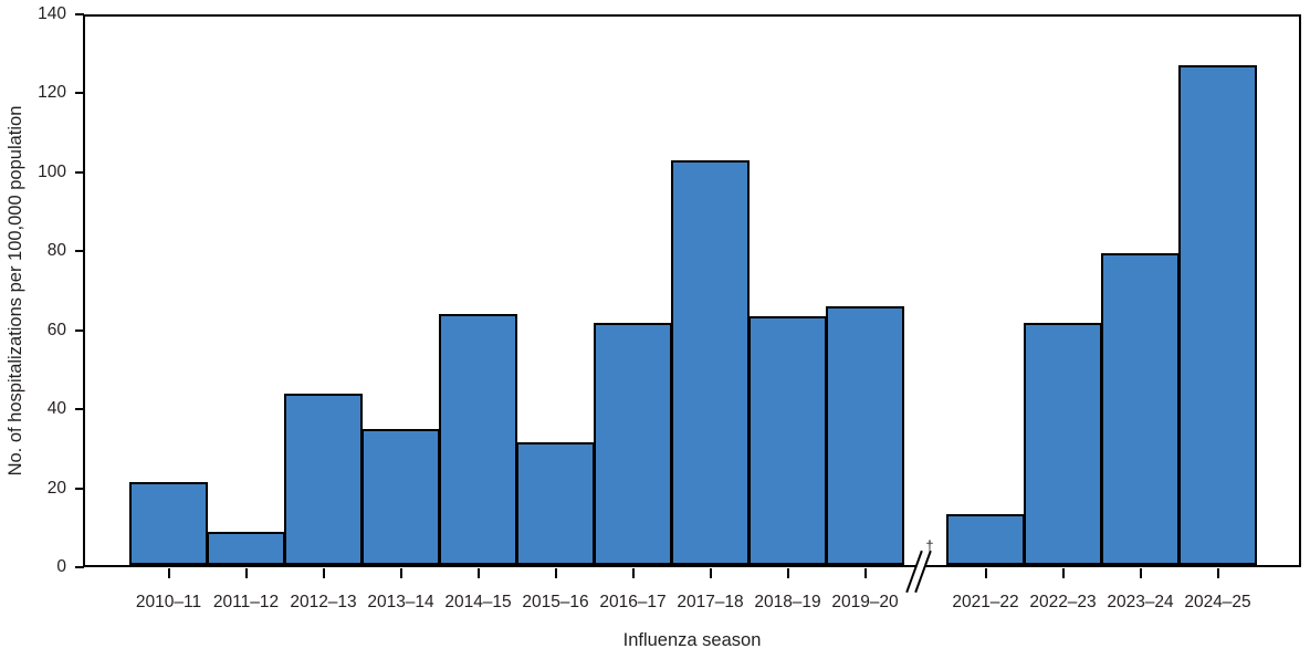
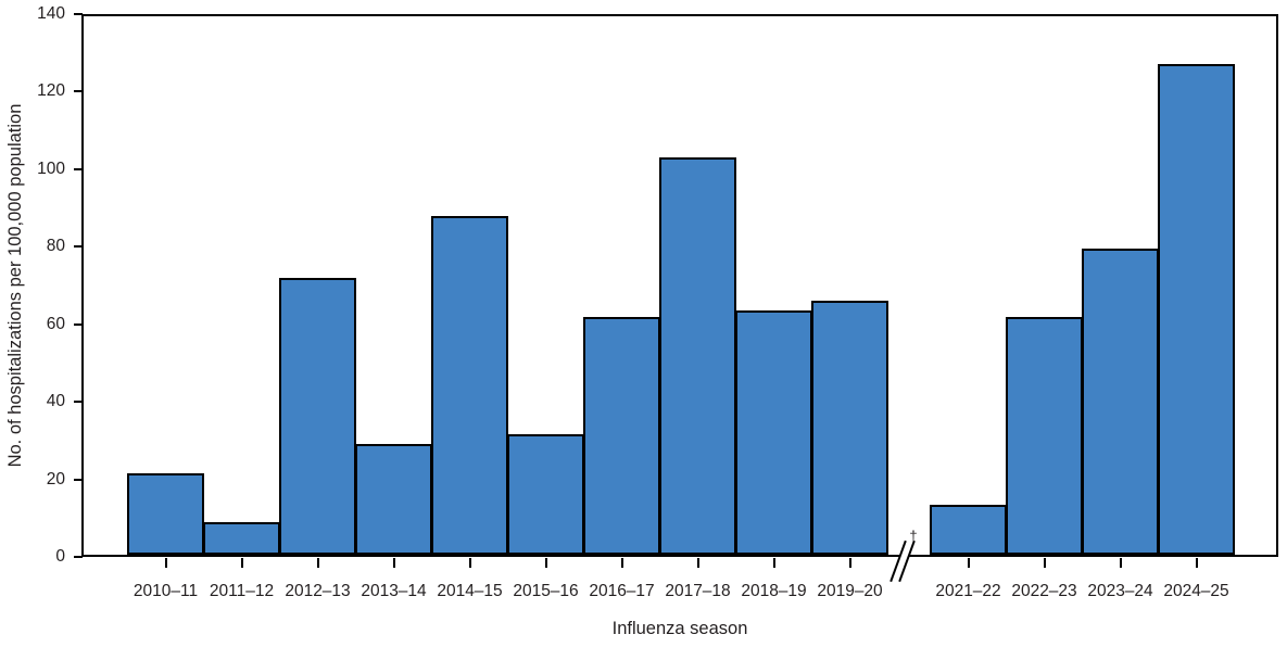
2012–13: 44 -> 72
2013–14: 35 -> 29
2014–15: 64 -> 88
